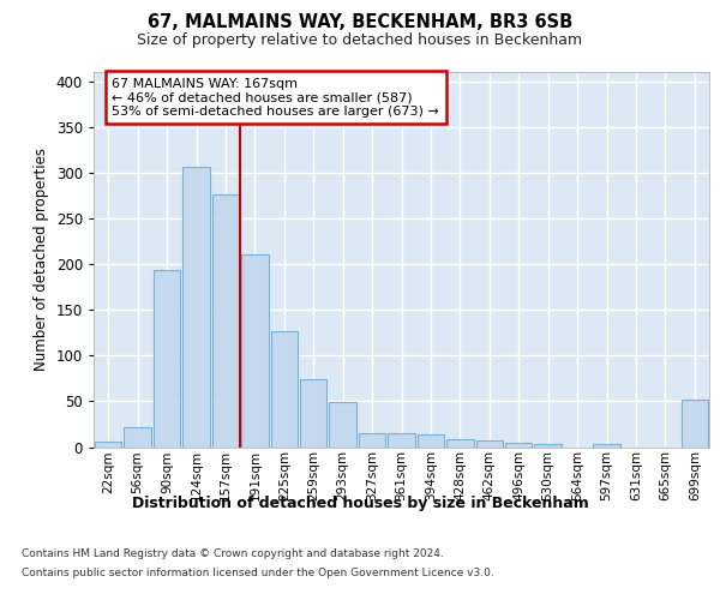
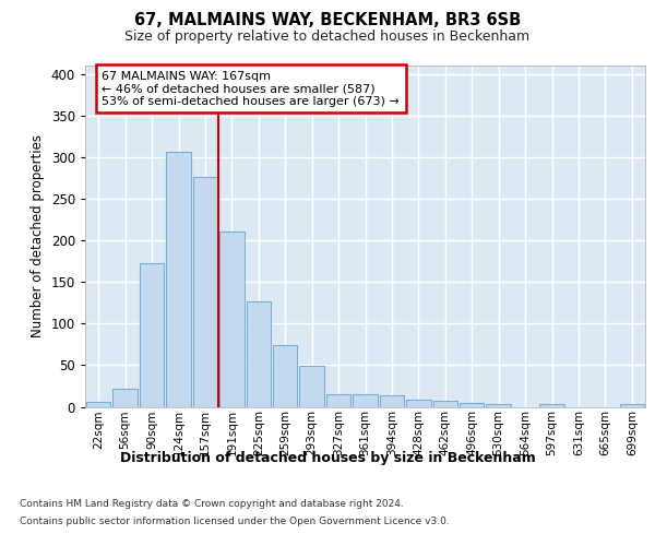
90sqm: 194 -> 172
699sqm: 52 -> 3
